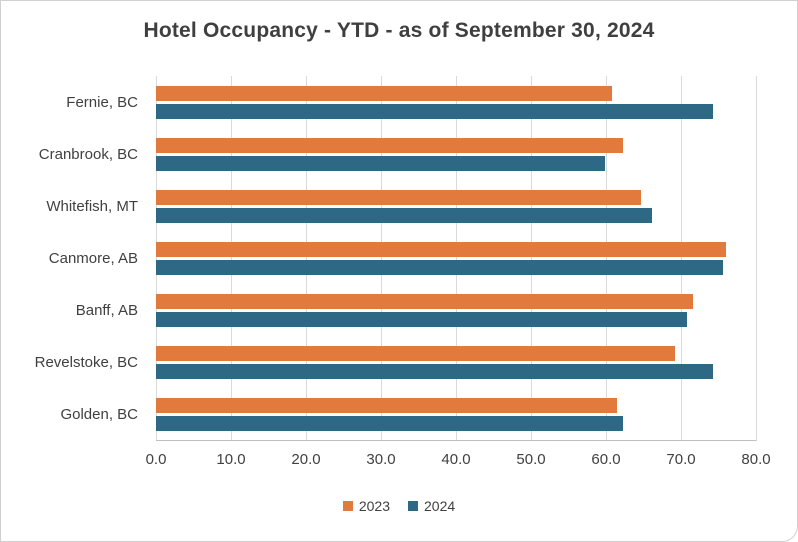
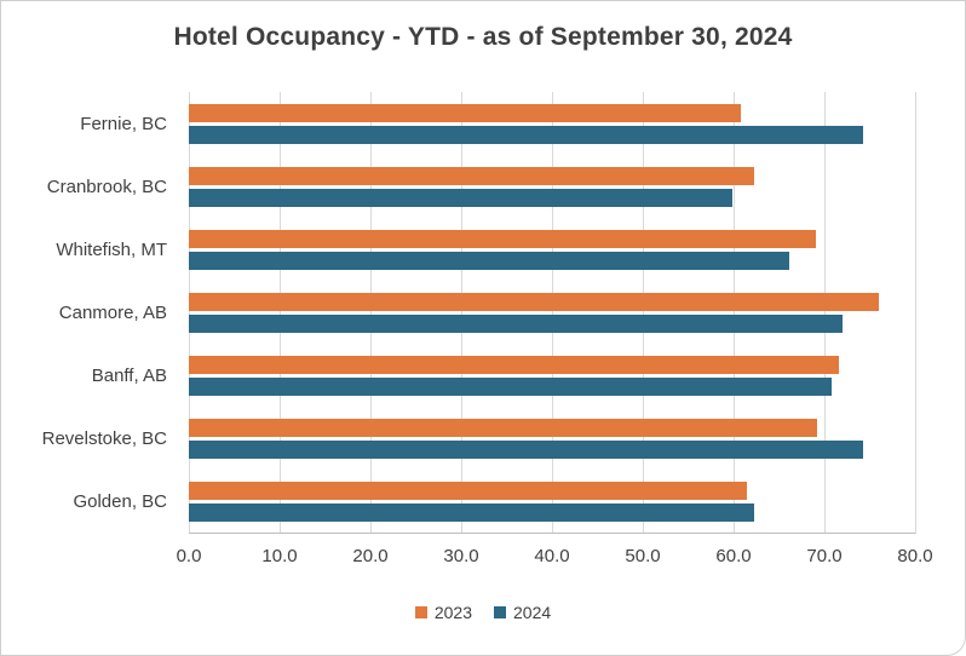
2023/Whitefish, MT: 65 -> 69
2024/Canmore, AB: 76 -> 72
